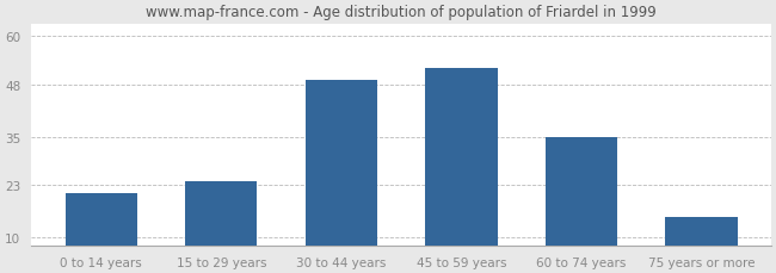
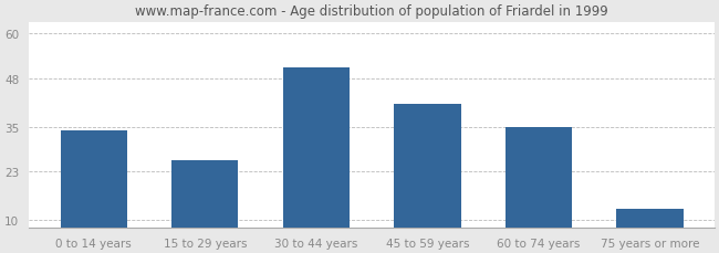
0 to 14 years: 21 -> 34
15 to 29 years: 24 -> 26
30 to 44 years: 49 -> 51
45 to 59 years: 52 -> 41
75 years or more: 15 -> 13
